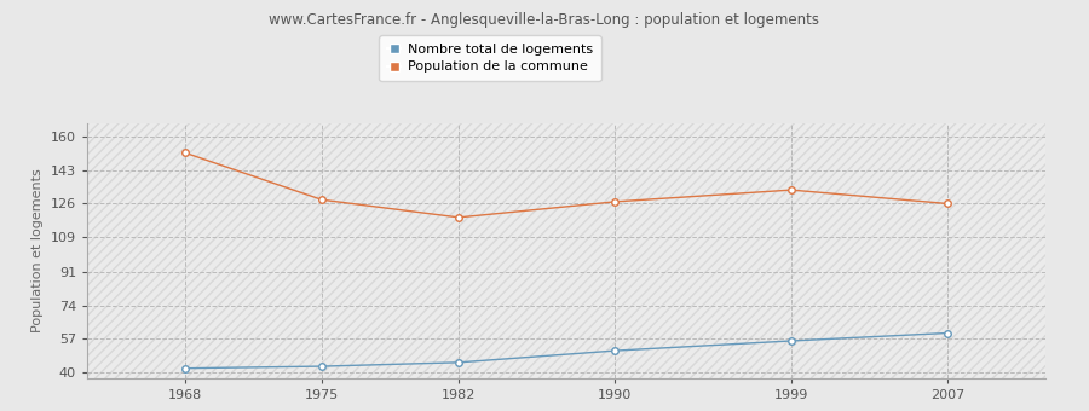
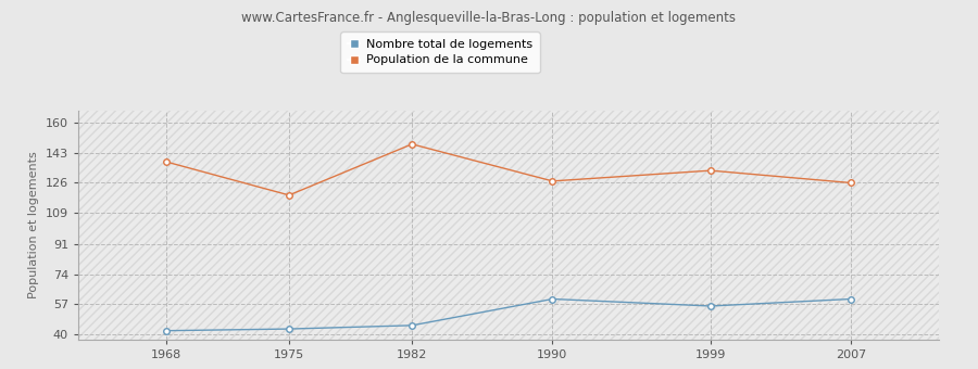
Population de la commune/1968: 152 -> 138
Population de la commune/1975: 128 -> 119
Population de la commune/1982: 119 -> 148
Nombre total de logements/1990: 51 -> 60
